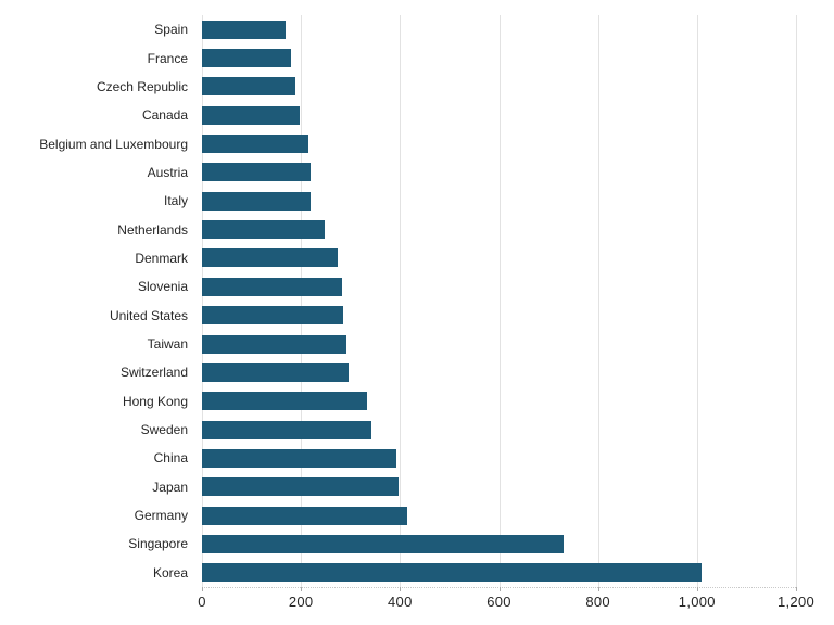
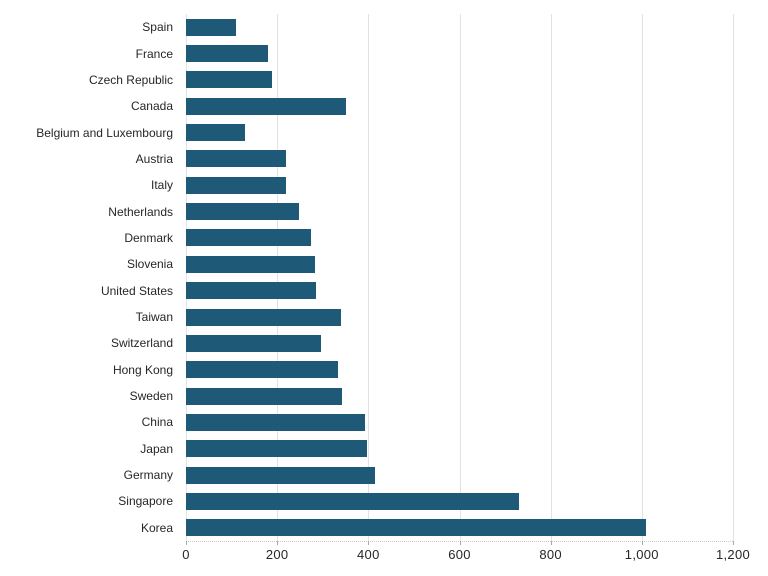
Spain: 170 -> 110
Canada: 200 -> 350
Belgium and Luxembourg: 220 -> 130
Taiwan: 290 -> 340
